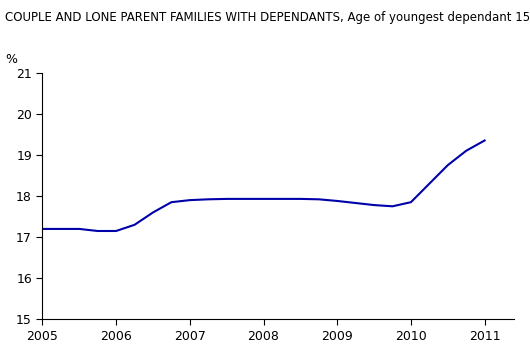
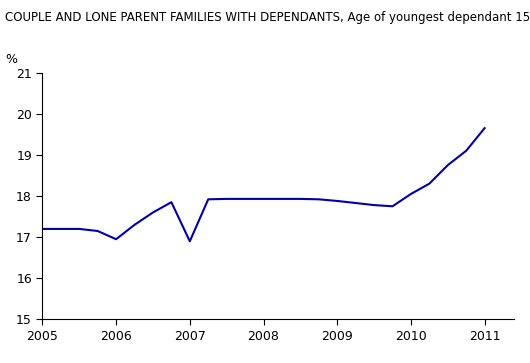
2006: 17.15 -> 16.95
2007: 17.90 -> 16.90
2010: 17.85 -> 18.05
2011: 19.35 -> 19.65
